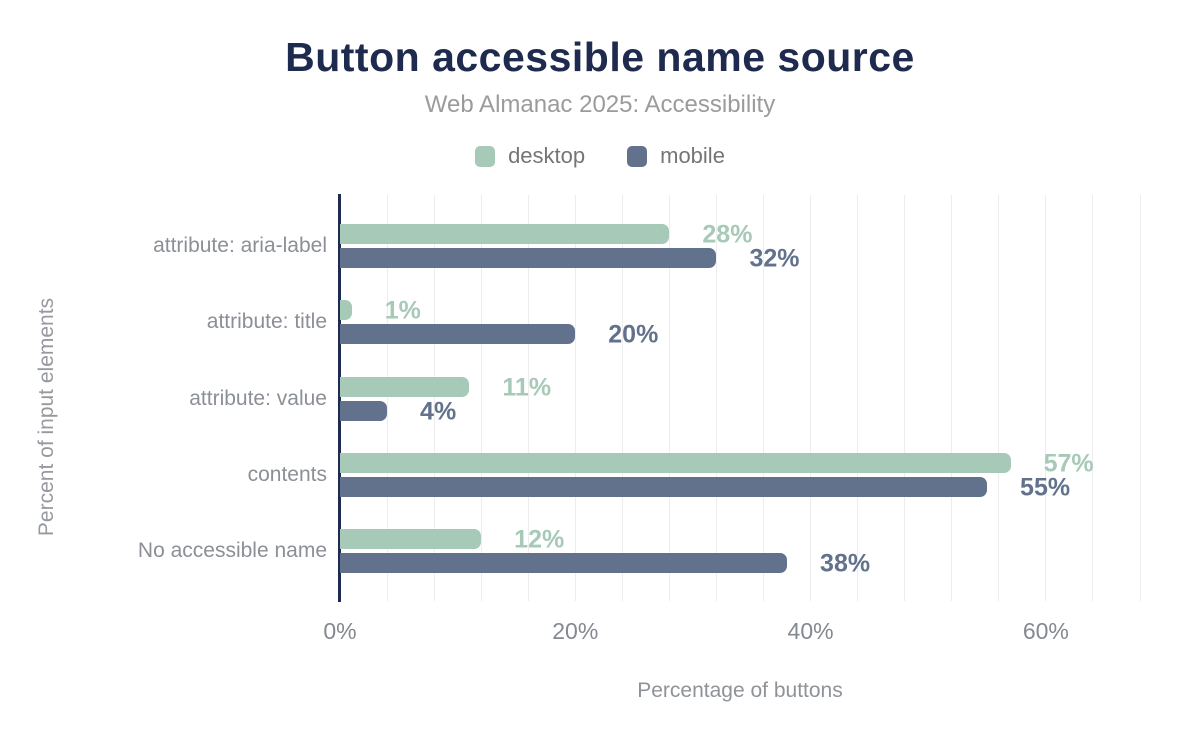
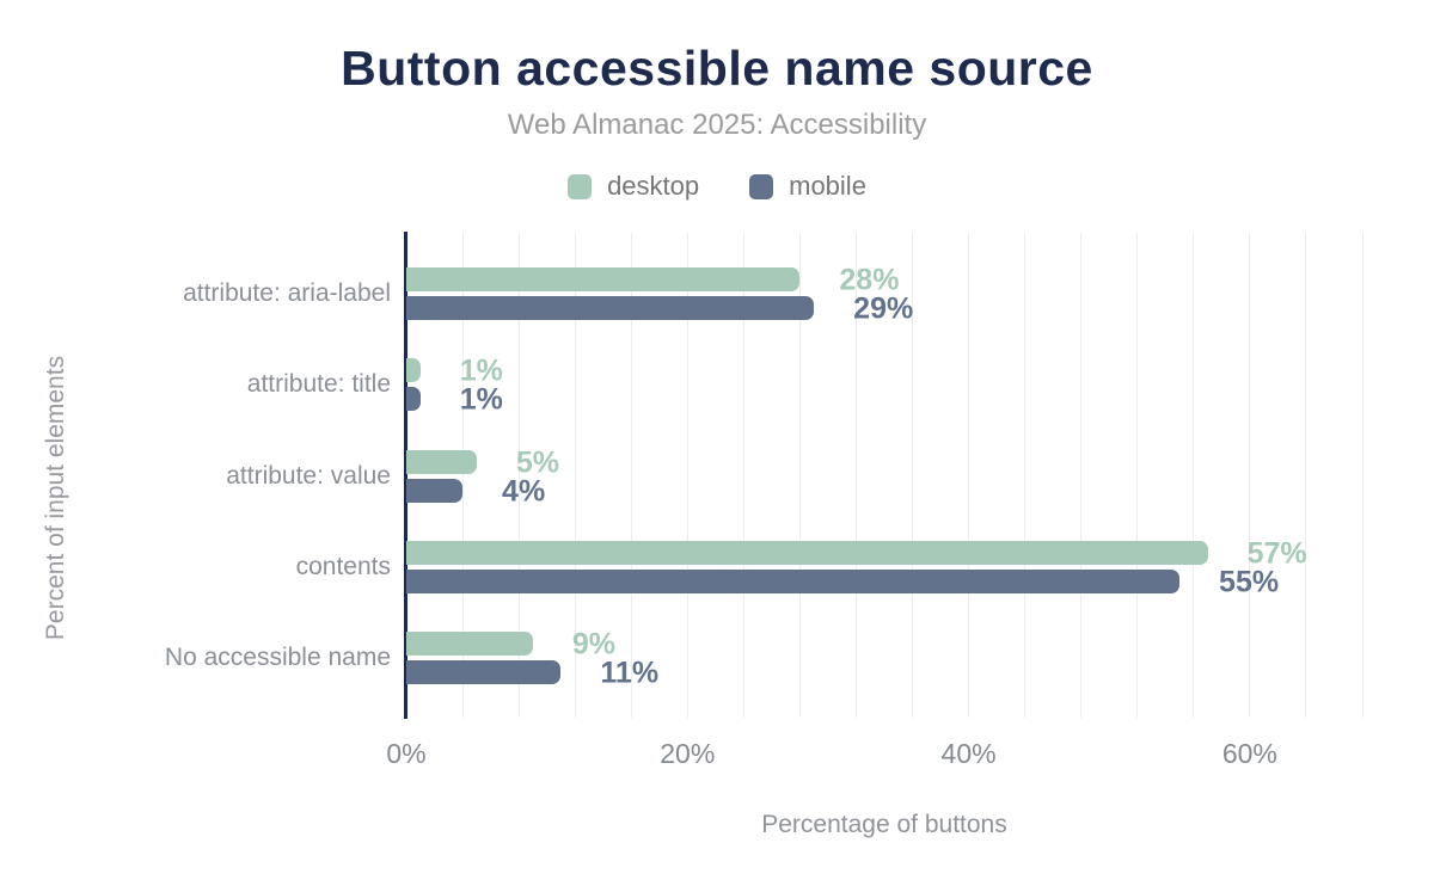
mobile/attribute: aria-label: 32% -> 29%
mobile/attribute: title: 20% -> 1%
desktop/attribute: value: 11% -> 5%
desktop/No accessible name: 12% -> 9%
mobile/No accessible name: 38% -> 11%
